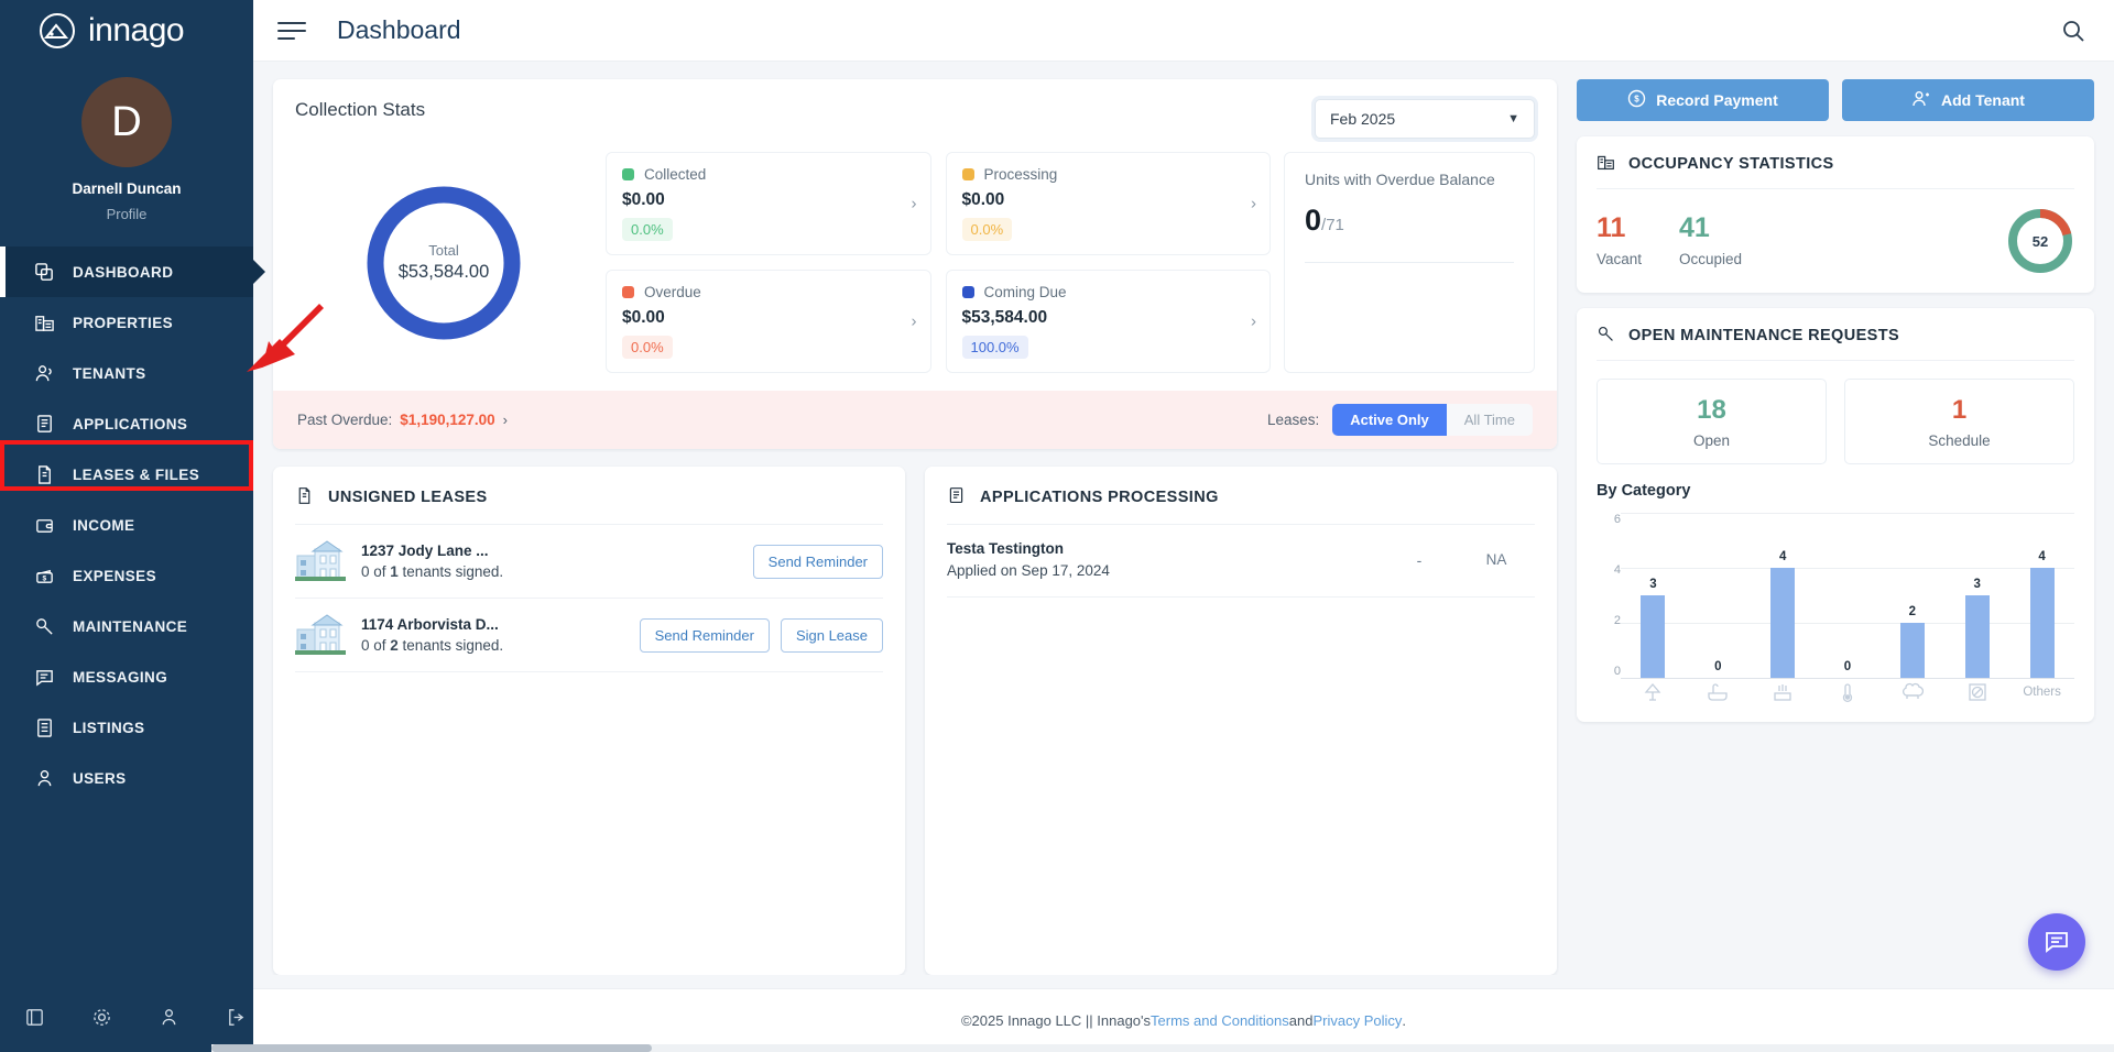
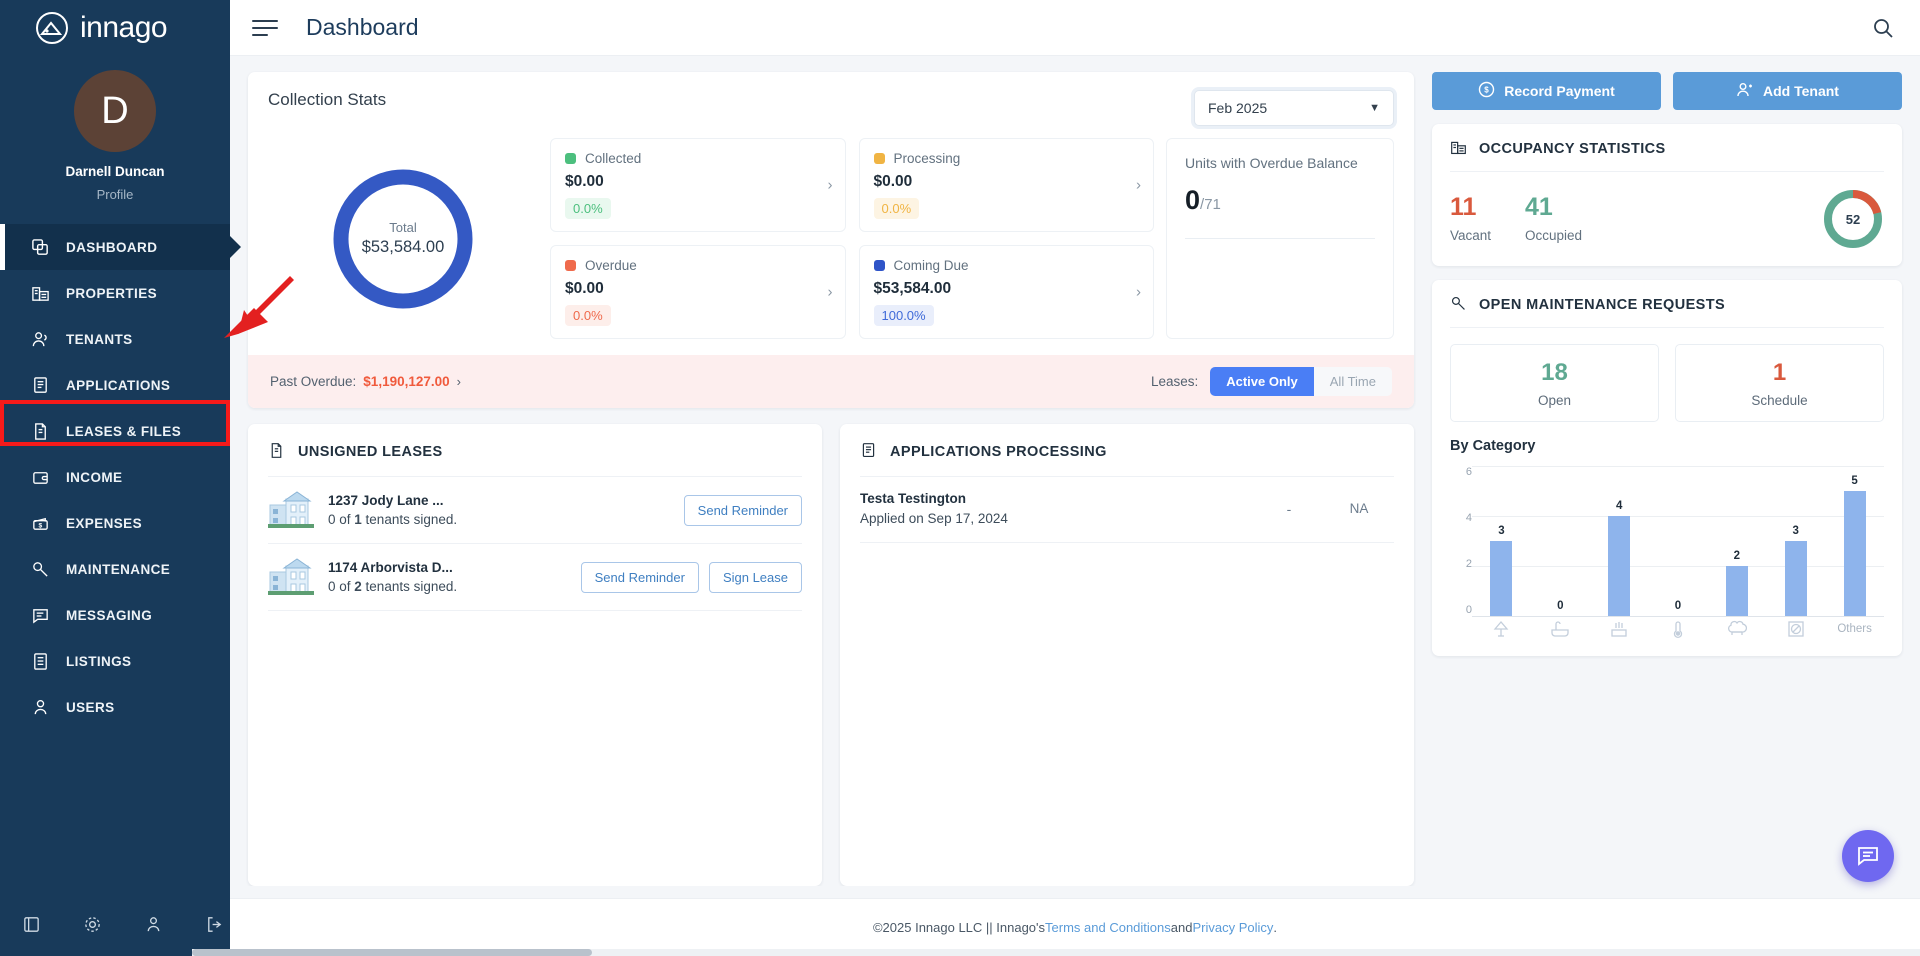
Others: 4 -> 5
